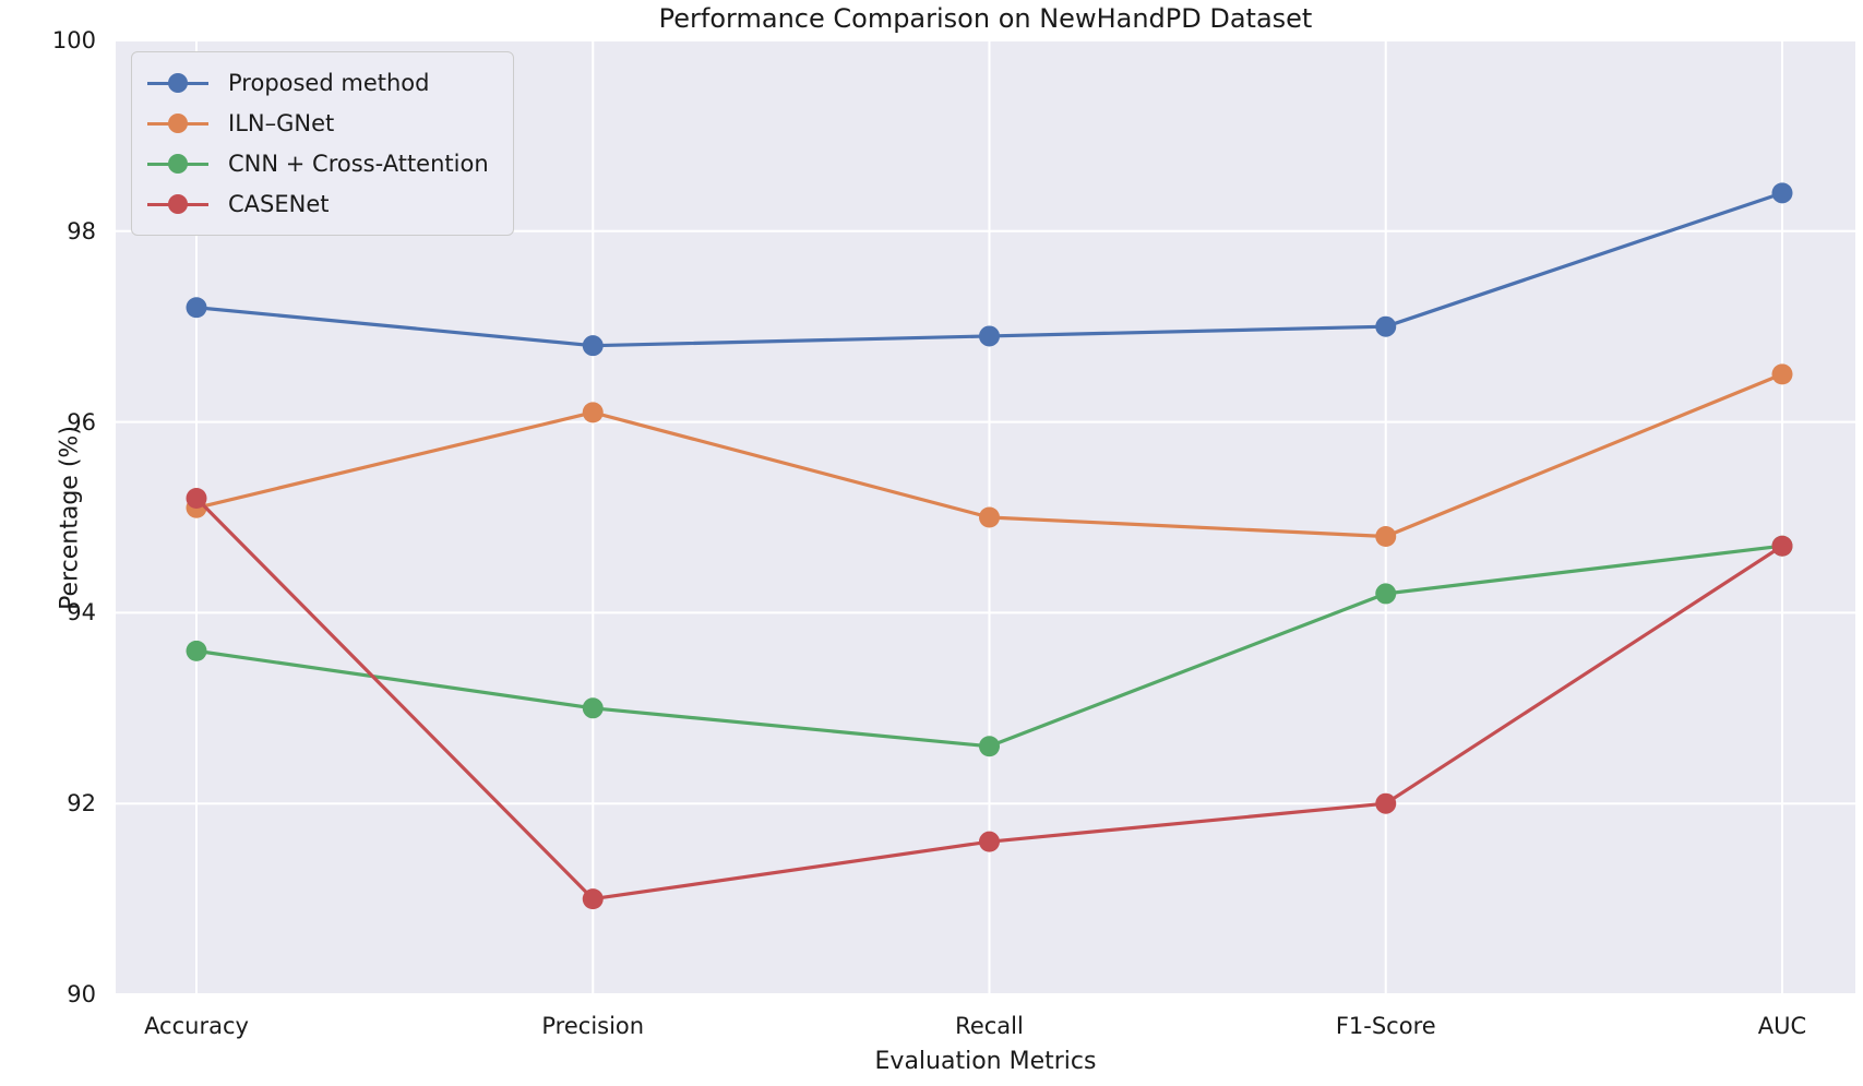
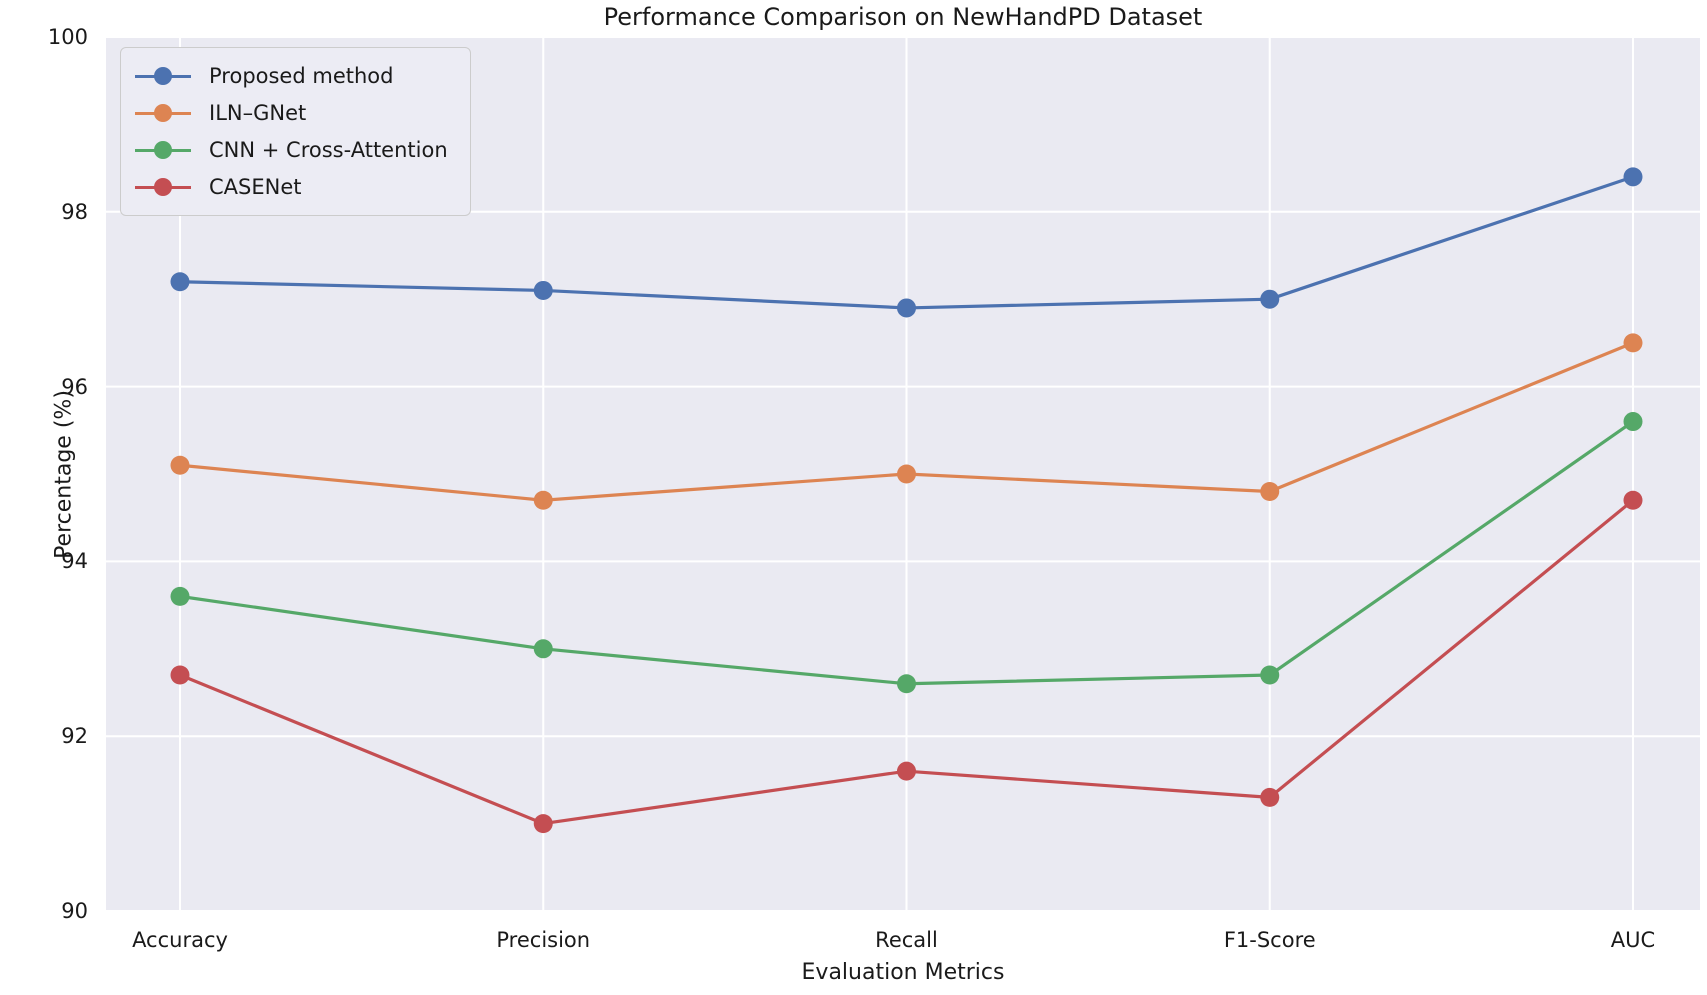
CASENet/Accuracy: 95.2 -> 92.7
Proposed method/Precision: 96.8 -> 97.1
ILN–GNet/Precision: 96.1 -> 94.7
CNN + Cross-Attention/F1-Score: 94.2 -> 92.7
CASENet/F1-Score: 92.0 -> 91.3
CNN + Cross-Attention/AUC: 94.7 -> 95.6
